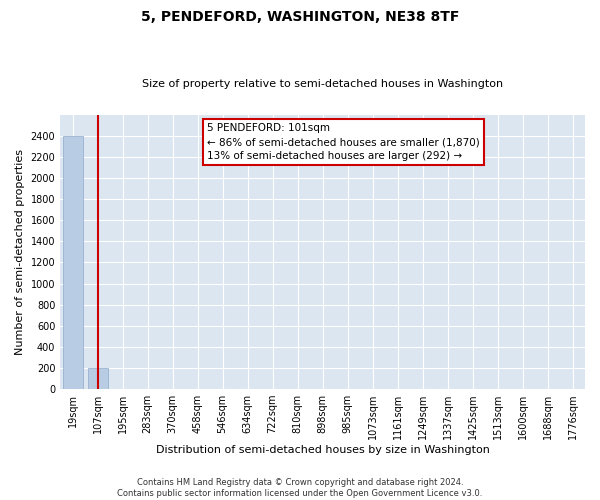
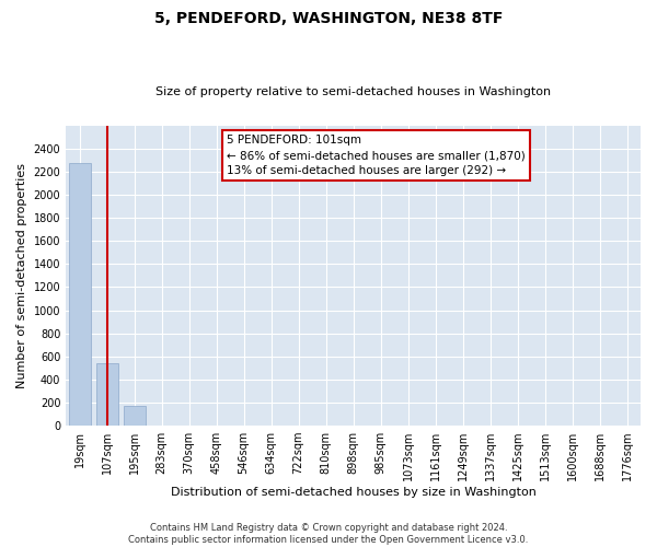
19sqm: 2400 -> 2280
107sqm: 200 -> 540
195sqm: 0 -> 170
